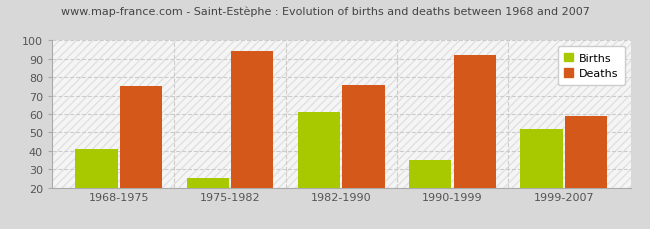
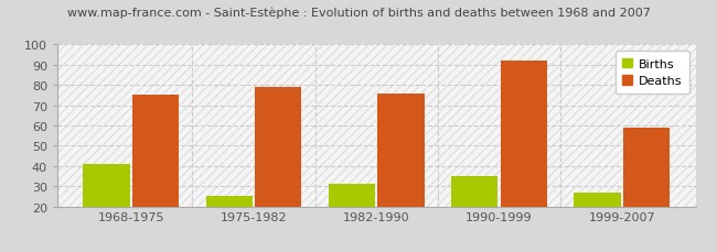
Deaths/1975-1982: 94 -> 79
Births/1982-1990: 61 -> 31
Births/1999-2007: 52 -> 27
